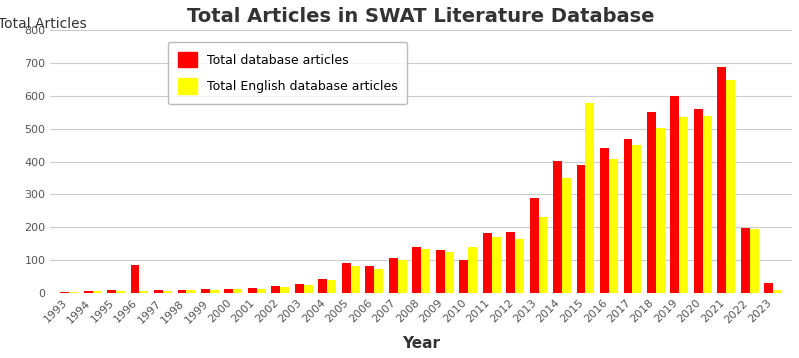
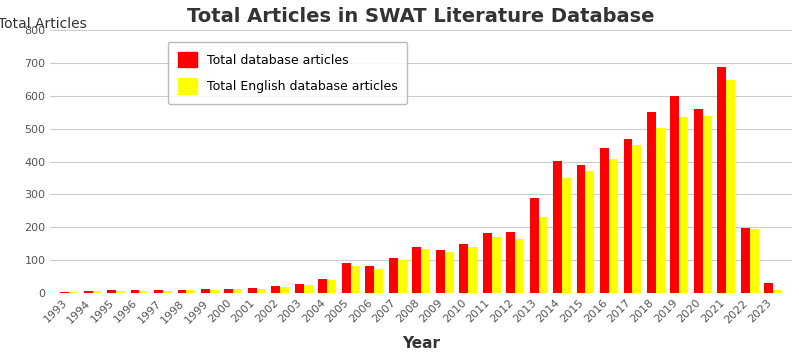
Total database articles/1996: 85 -> 8
Total database articles/2010: 100 -> 148
Total English database articles/2015: 580 -> 370
